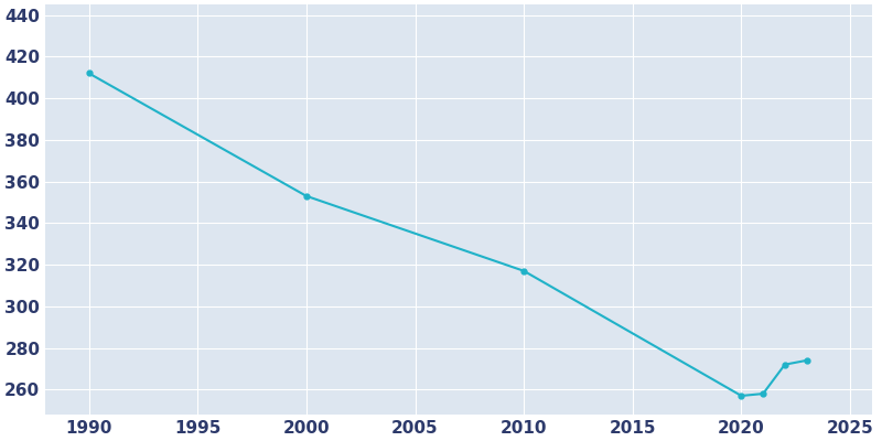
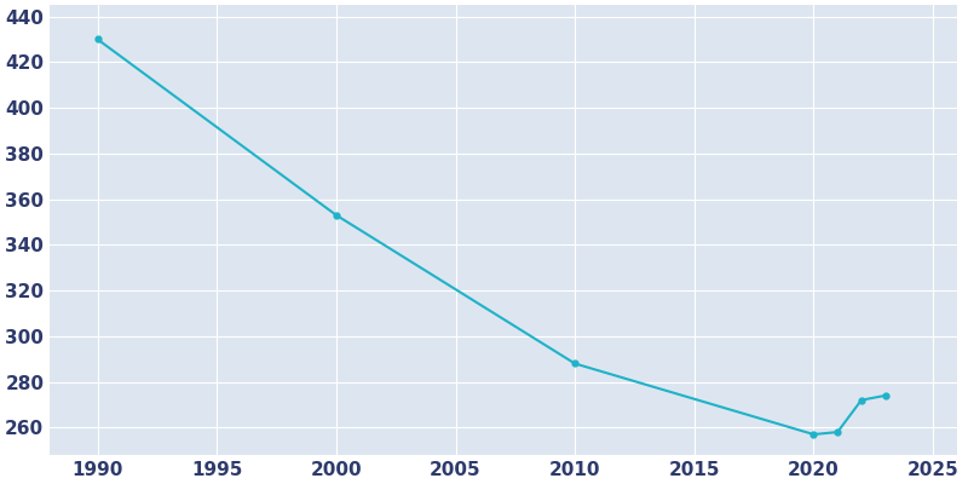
1990: 412 -> 430
2010: 317 -> 288
